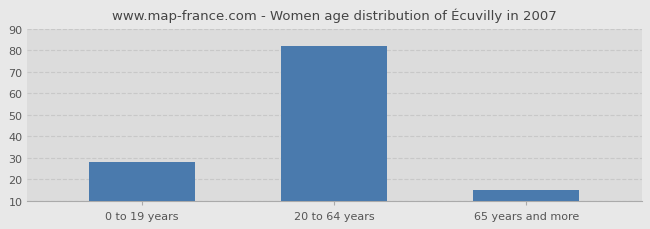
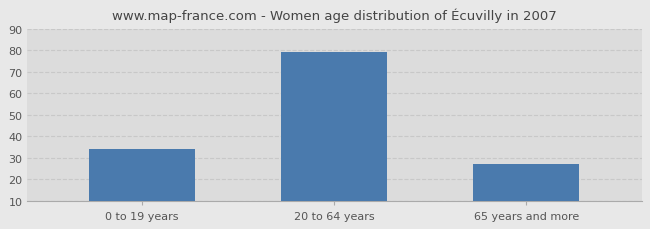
0 to 19 years: 28 -> 34
20 to 64 years: 82 -> 79
65 years and more: 15 -> 27
